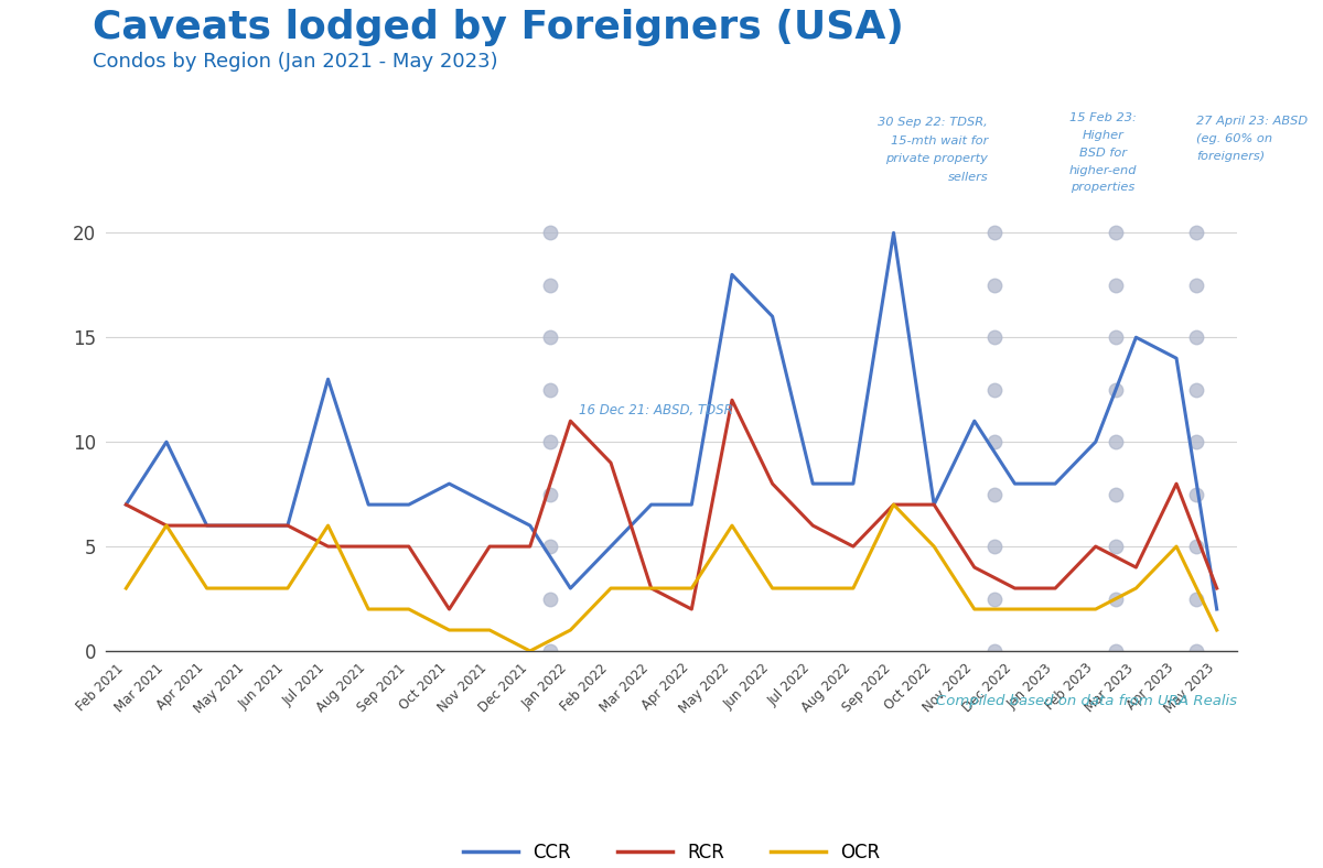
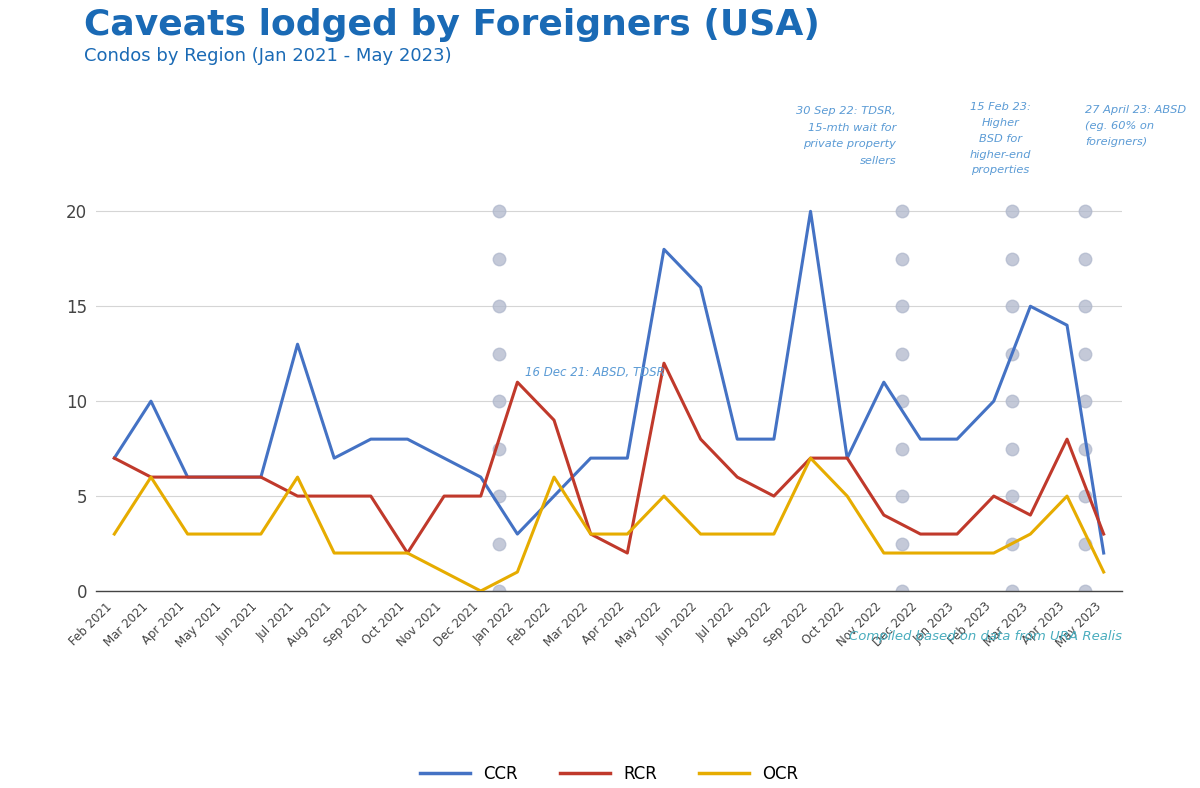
CCR/Sep 2021: 7 -> 8
OCR/Oct 2021: 1 -> 2
OCR/Feb 2022: 3 -> 6
OCR/May 2022: 6 -> 5
